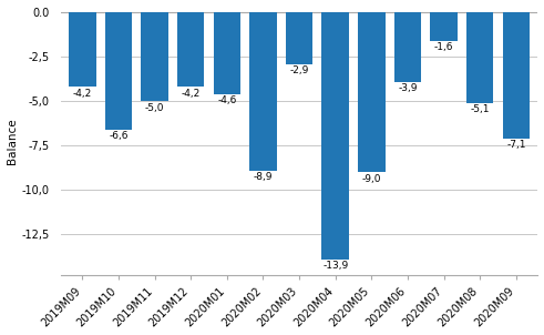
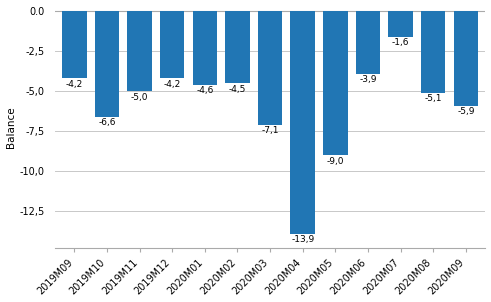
2020M02: -8,9 -> -4,5
2020M03: -2,9 -> -7,1
2020M09: -7,1 -> -5,9
